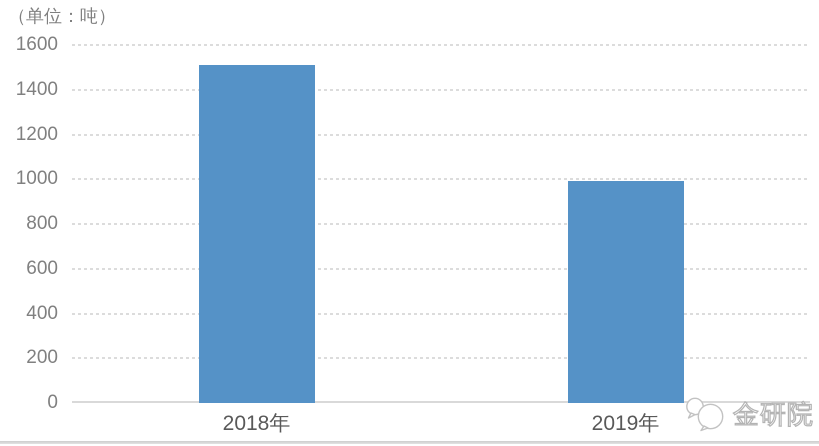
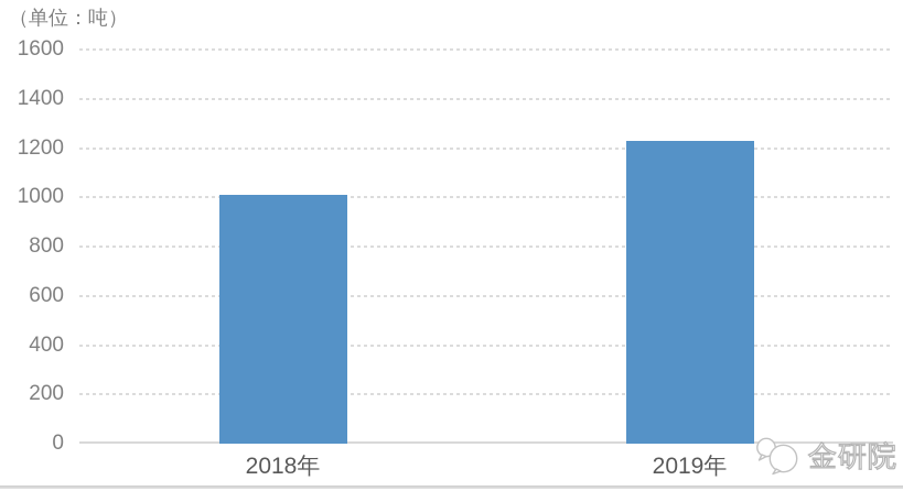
2018年: 1510 -> 1010
2019年: 990 -> 1230
